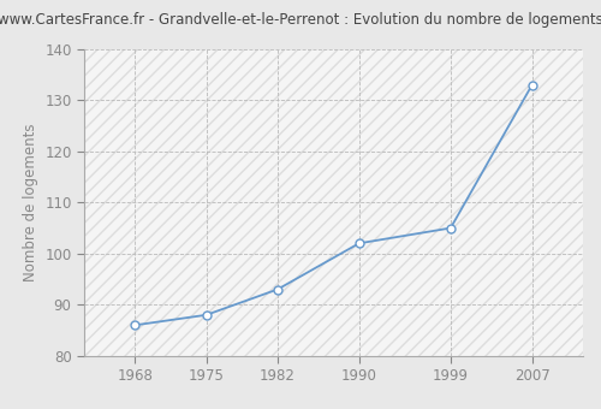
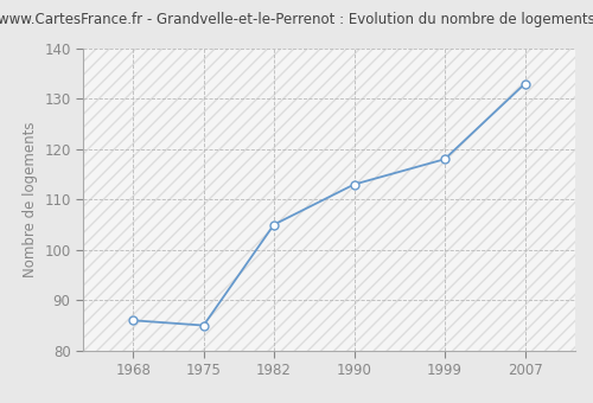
1975: 88 -> 85
1982: 93 -> 105
1990: 102 -> 113
1999: 105 -> 118
